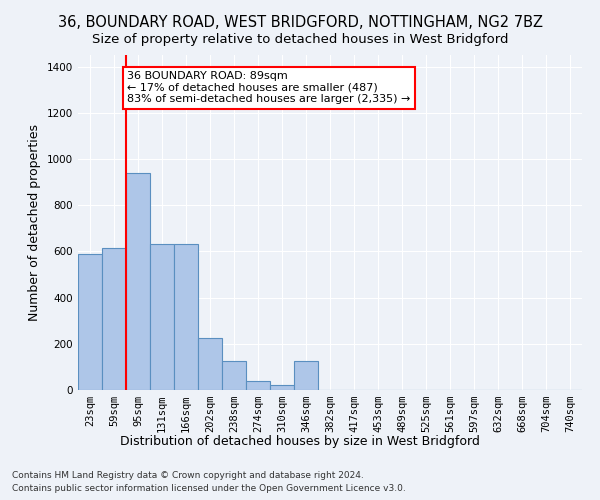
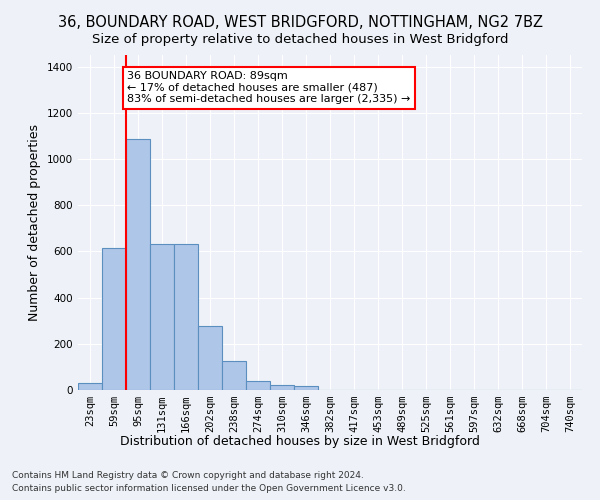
23sqm: 590 -> 30
95sqm: 940 -> 1085
202sqm: 225 -> 275
346sqm: 125 -> 18
